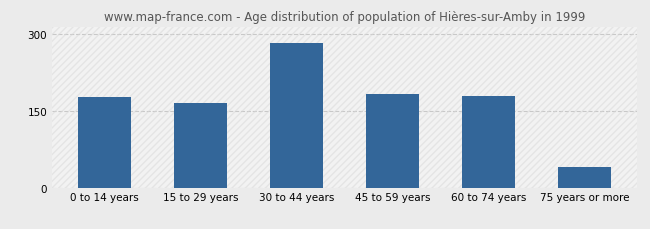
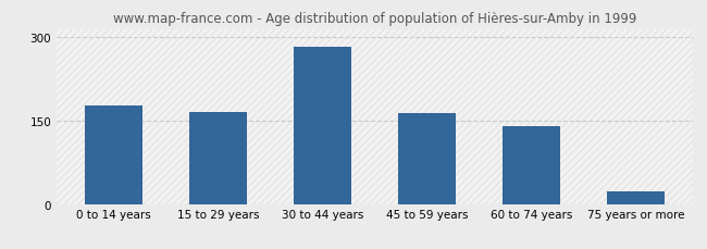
45 to 59 years: 184 -> 163
60 to 74 years: 180 -> 140
75 years or more: 40 -> 22
